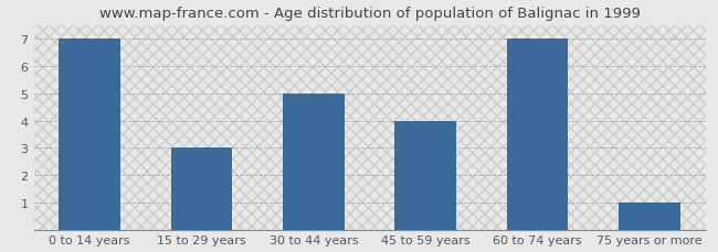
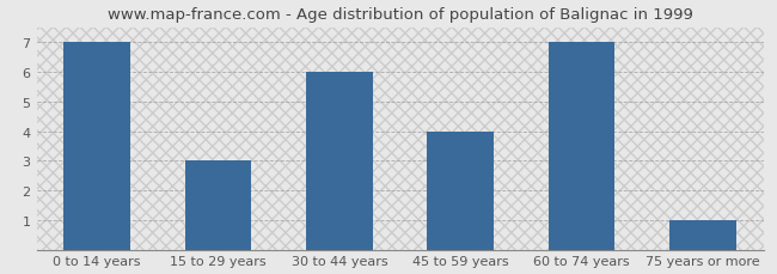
30 to 44 years: 5 -> 6
